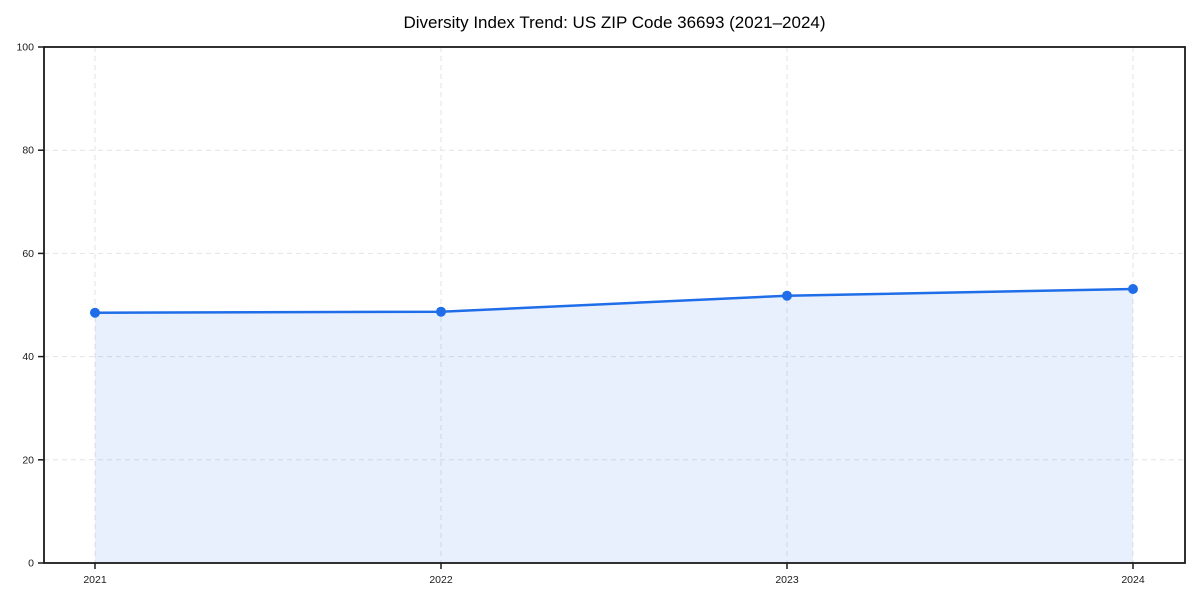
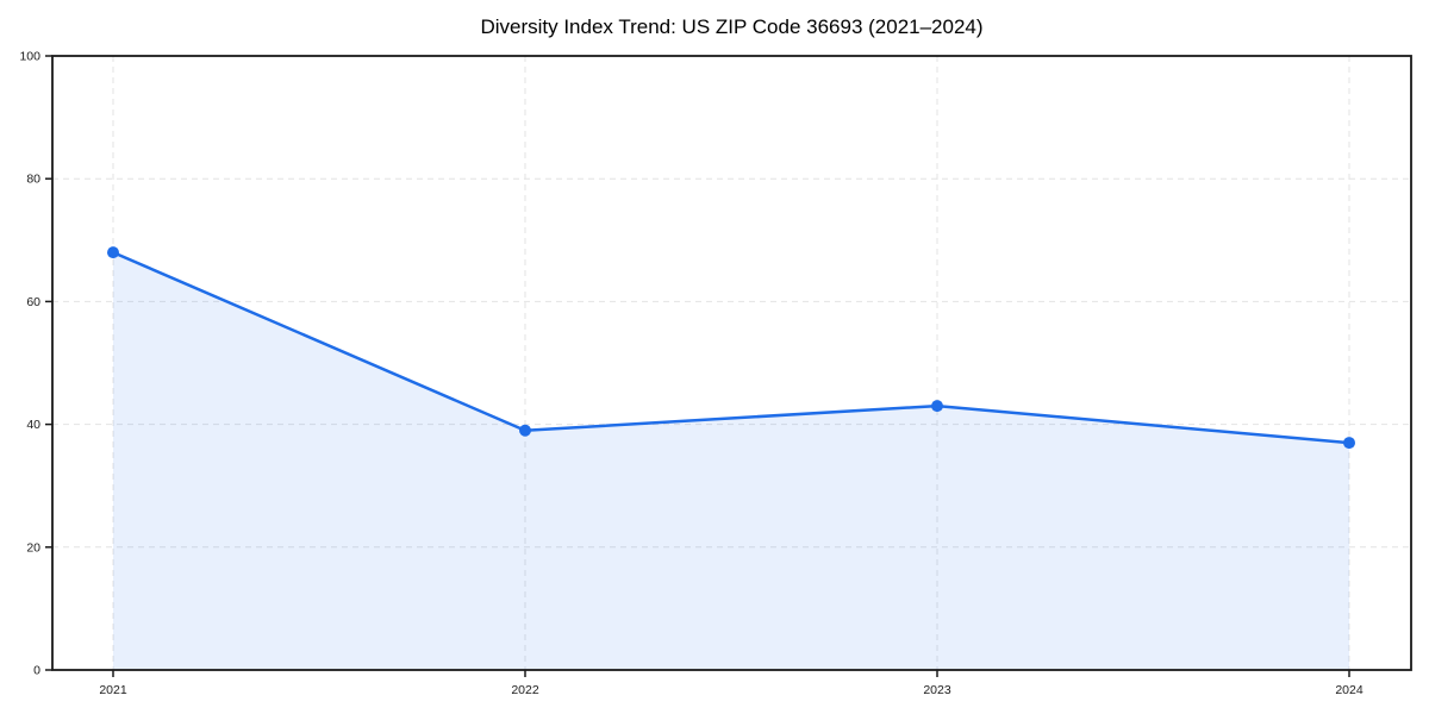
2021: 48 -> 68
2022: 49 -> 39
2023: 52 -> 43
2024: 53 -> 37
